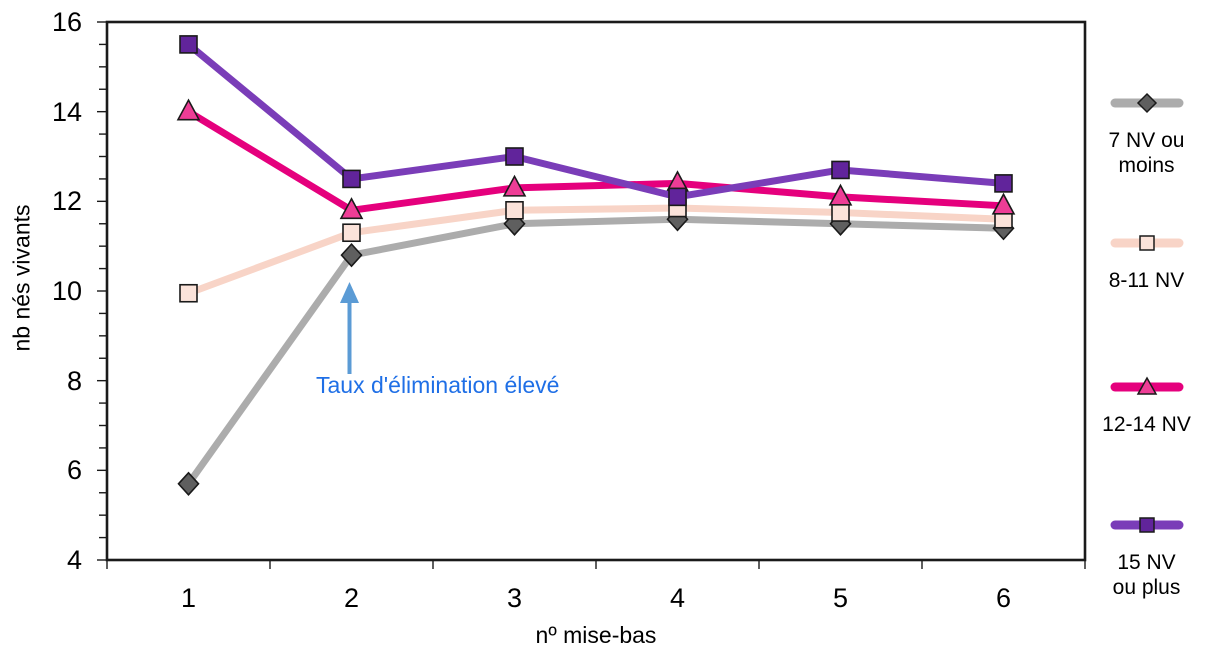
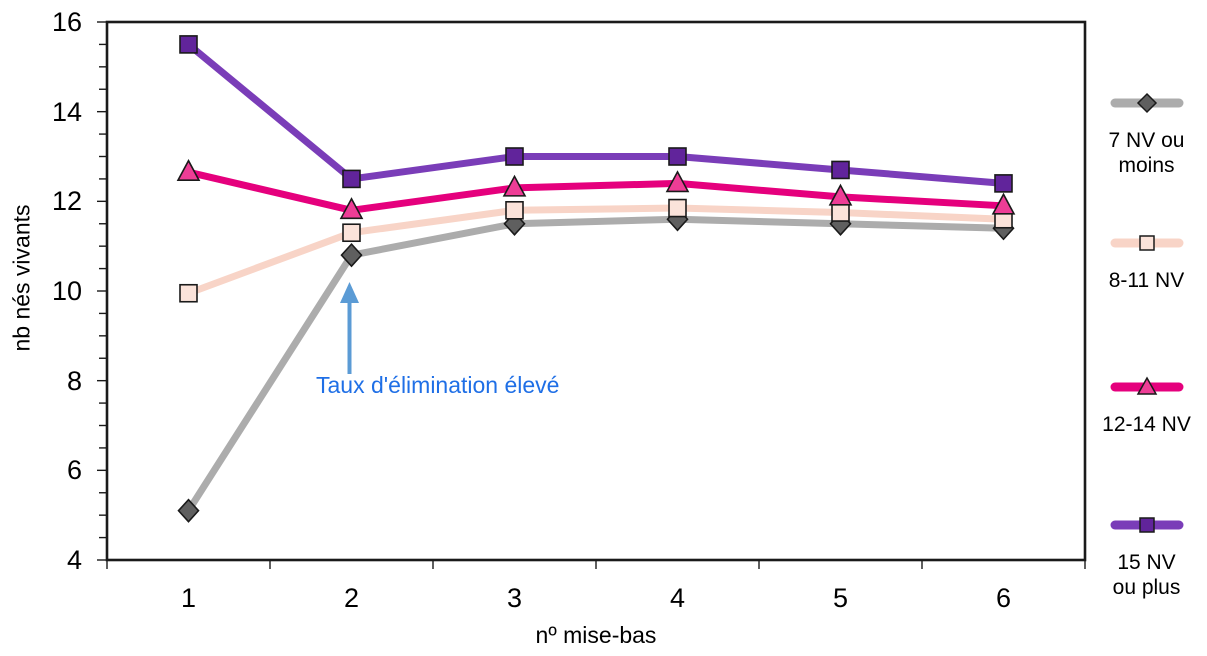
7 NV ou moins/1: 5.7 -> 5.1
12-14 NV/1: 14.0 -> 12.7
15 NV ou plus/4: 12.1 -> 13.0
